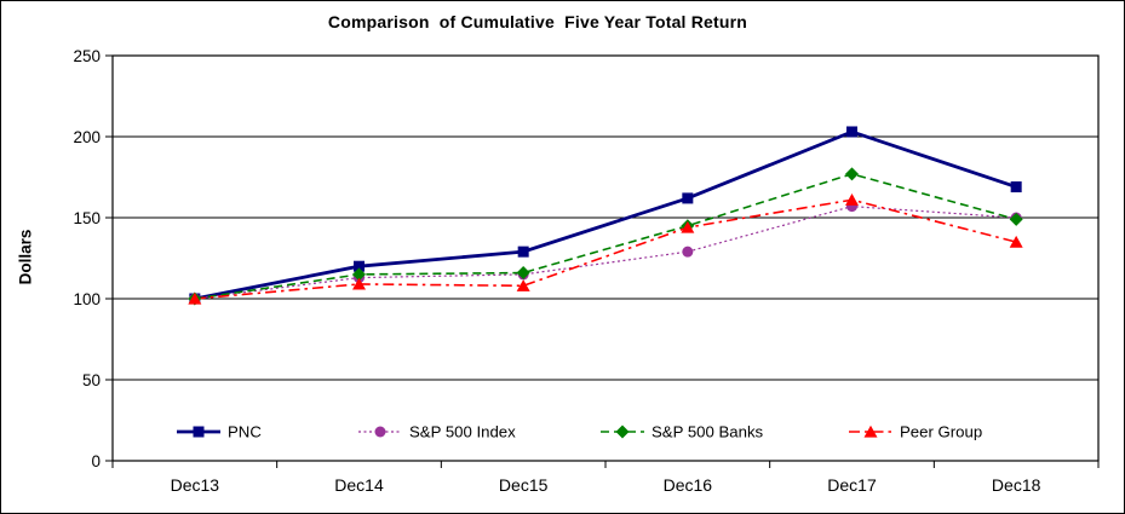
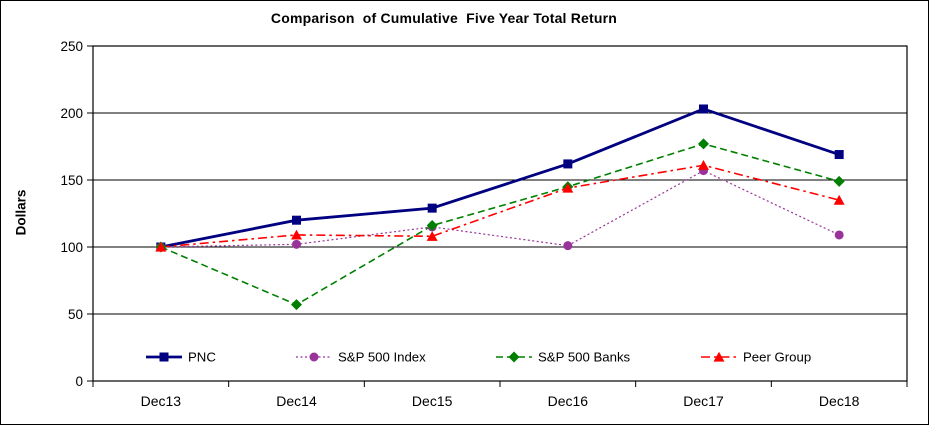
S&P 500 Index/Dec14: 113 -> 102
S&P 500 Banks/Dec14: 115 -> 57
S&P 500 Index/Dec16: 129 -> 101
S&P 500 Index/Dec18: 150 -> 109
